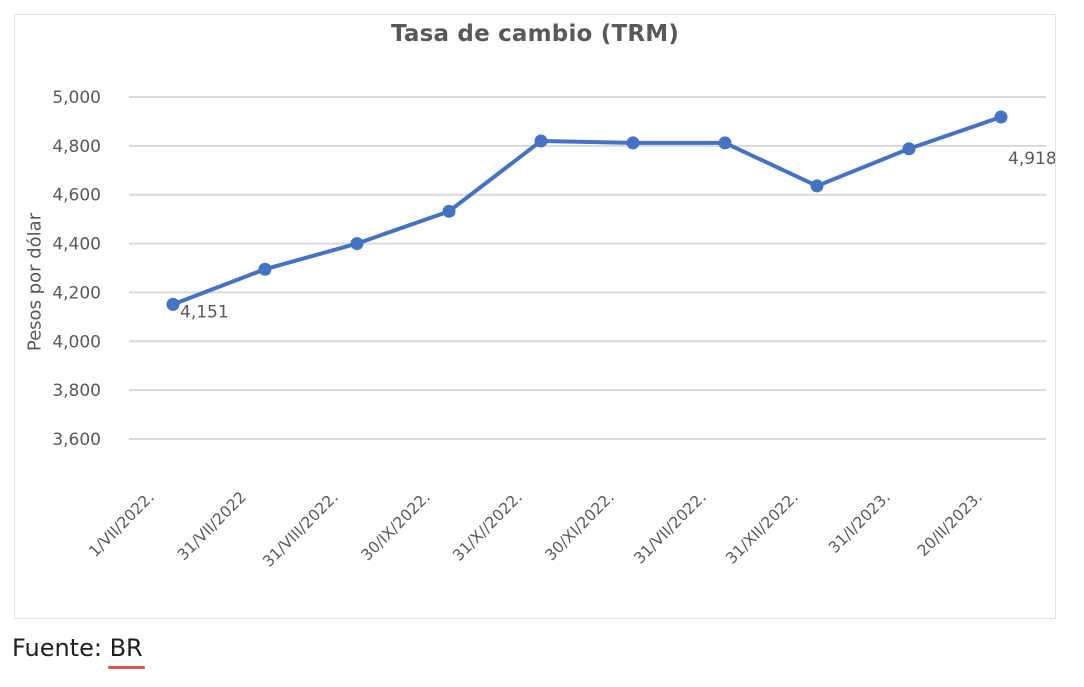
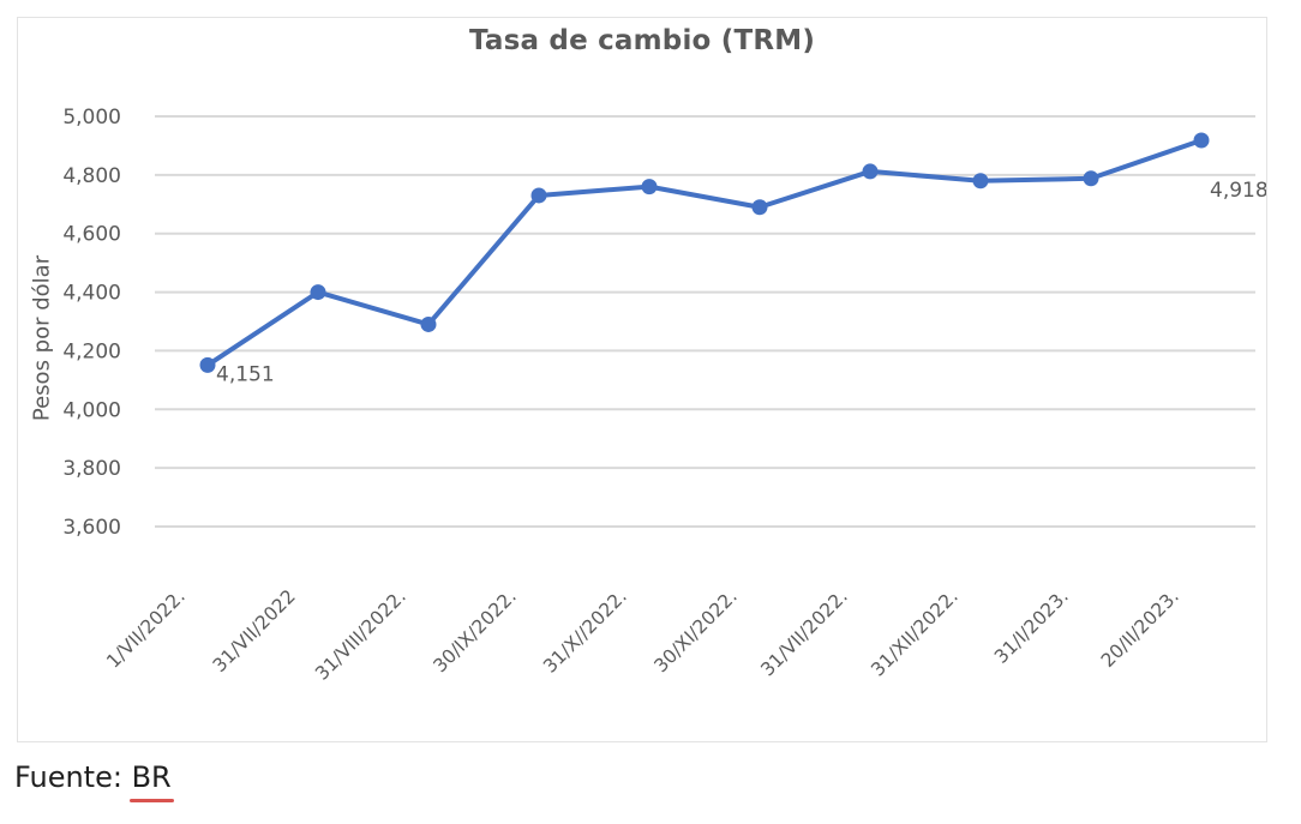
31/VII/2022: 4300 -> 4400
31/VIII/2022.: 4400 -> 4290
30/IX/2022.: 4530 -> 4730
31/X//2022.: 4820 -> 4760
30/XI/2022.: 4810 -> 4690
31/XII/2022.: 4640 -> 4780
